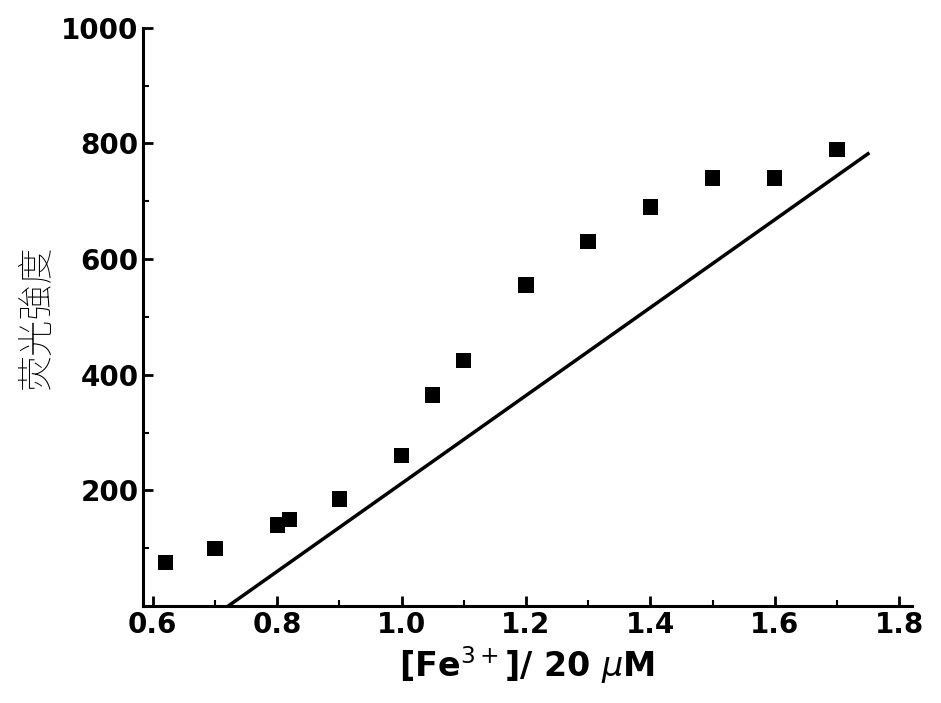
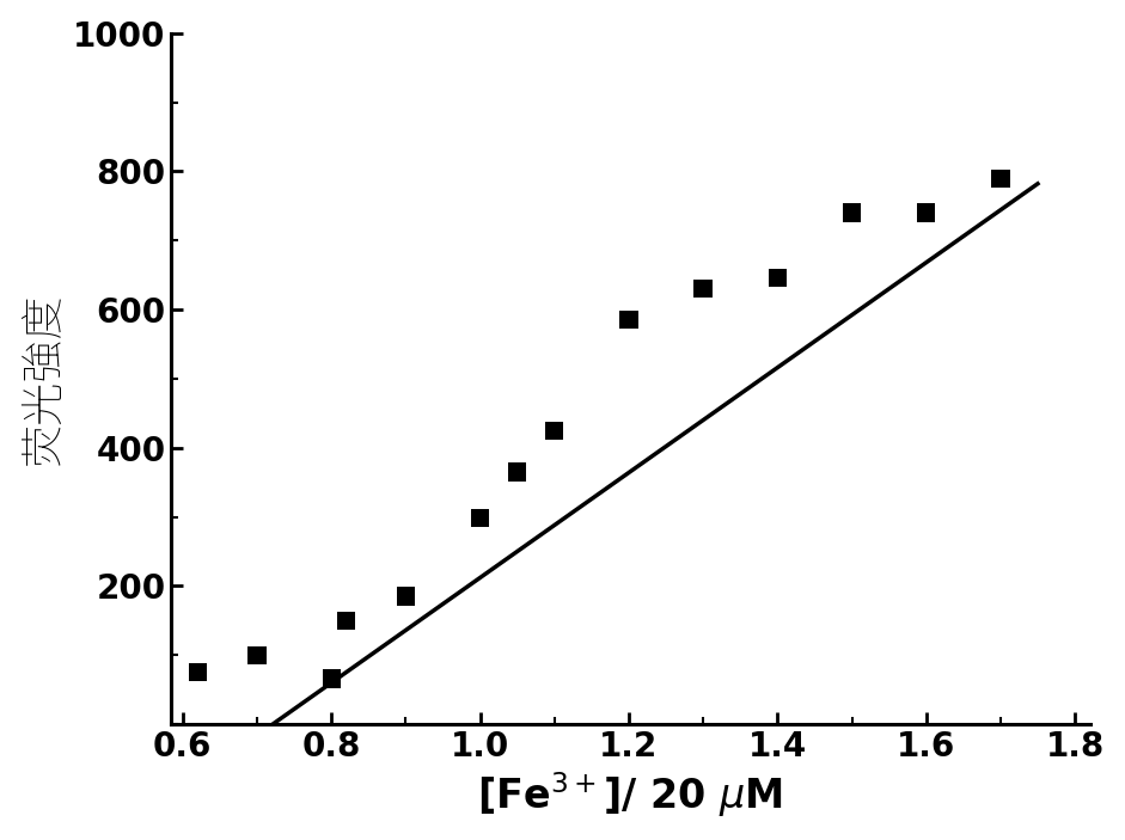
0.8: 140 -> 66
1.0: 260 -> 298
1.2: 555 -> 586
1.4: 690 -> 646
